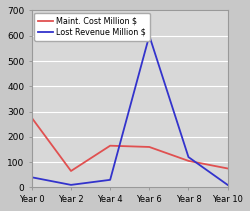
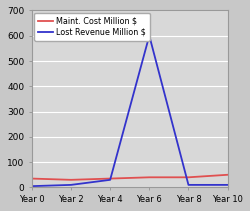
Maint. Cost Million $/Year 0: 275 -> 35
Lost Revenue Million $/Year 0: 40 -> 5
Maint. Cost Million $/Year 2: 65 -> 30
Maint. Cost Million $/Year 4: 165 -> 35
Maint. Cost Million $/Year 6: 160 -> 40
Maint. Cost Million $/Year 8: 105 -> 40
Lost Revenue Million $/Year 8: 120 -> 10
Maint. Cost Million $/Year 10: 75 -> 50
